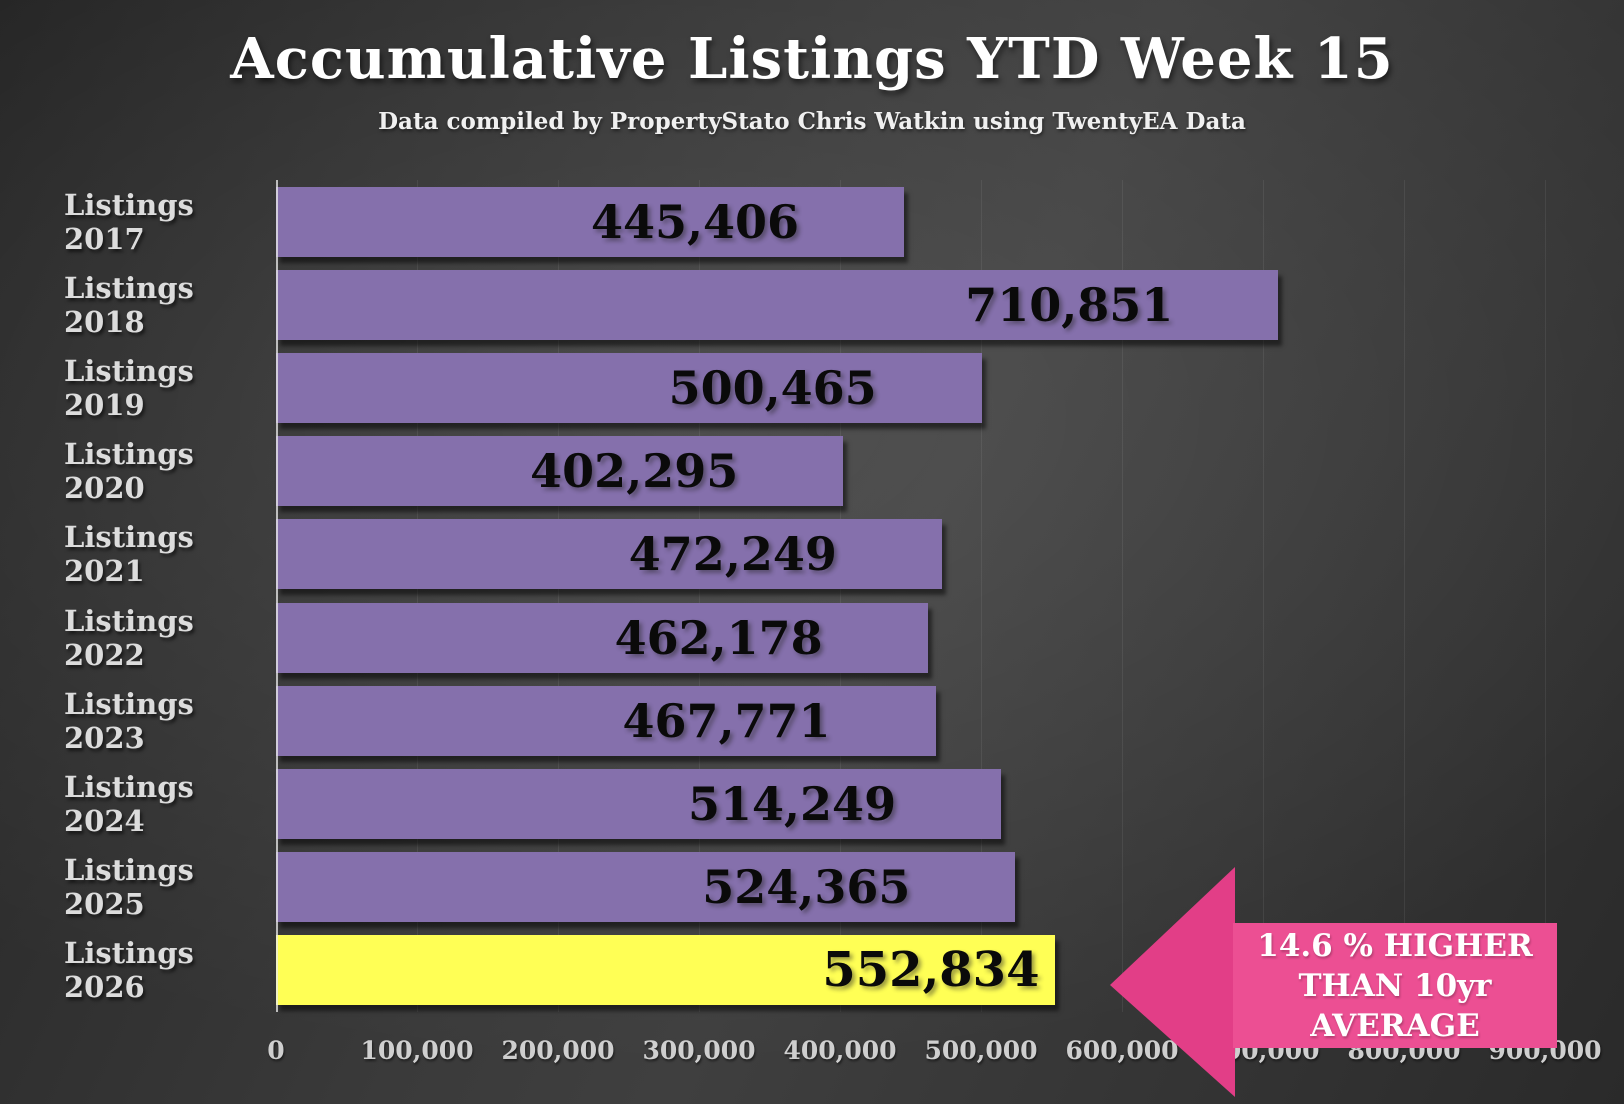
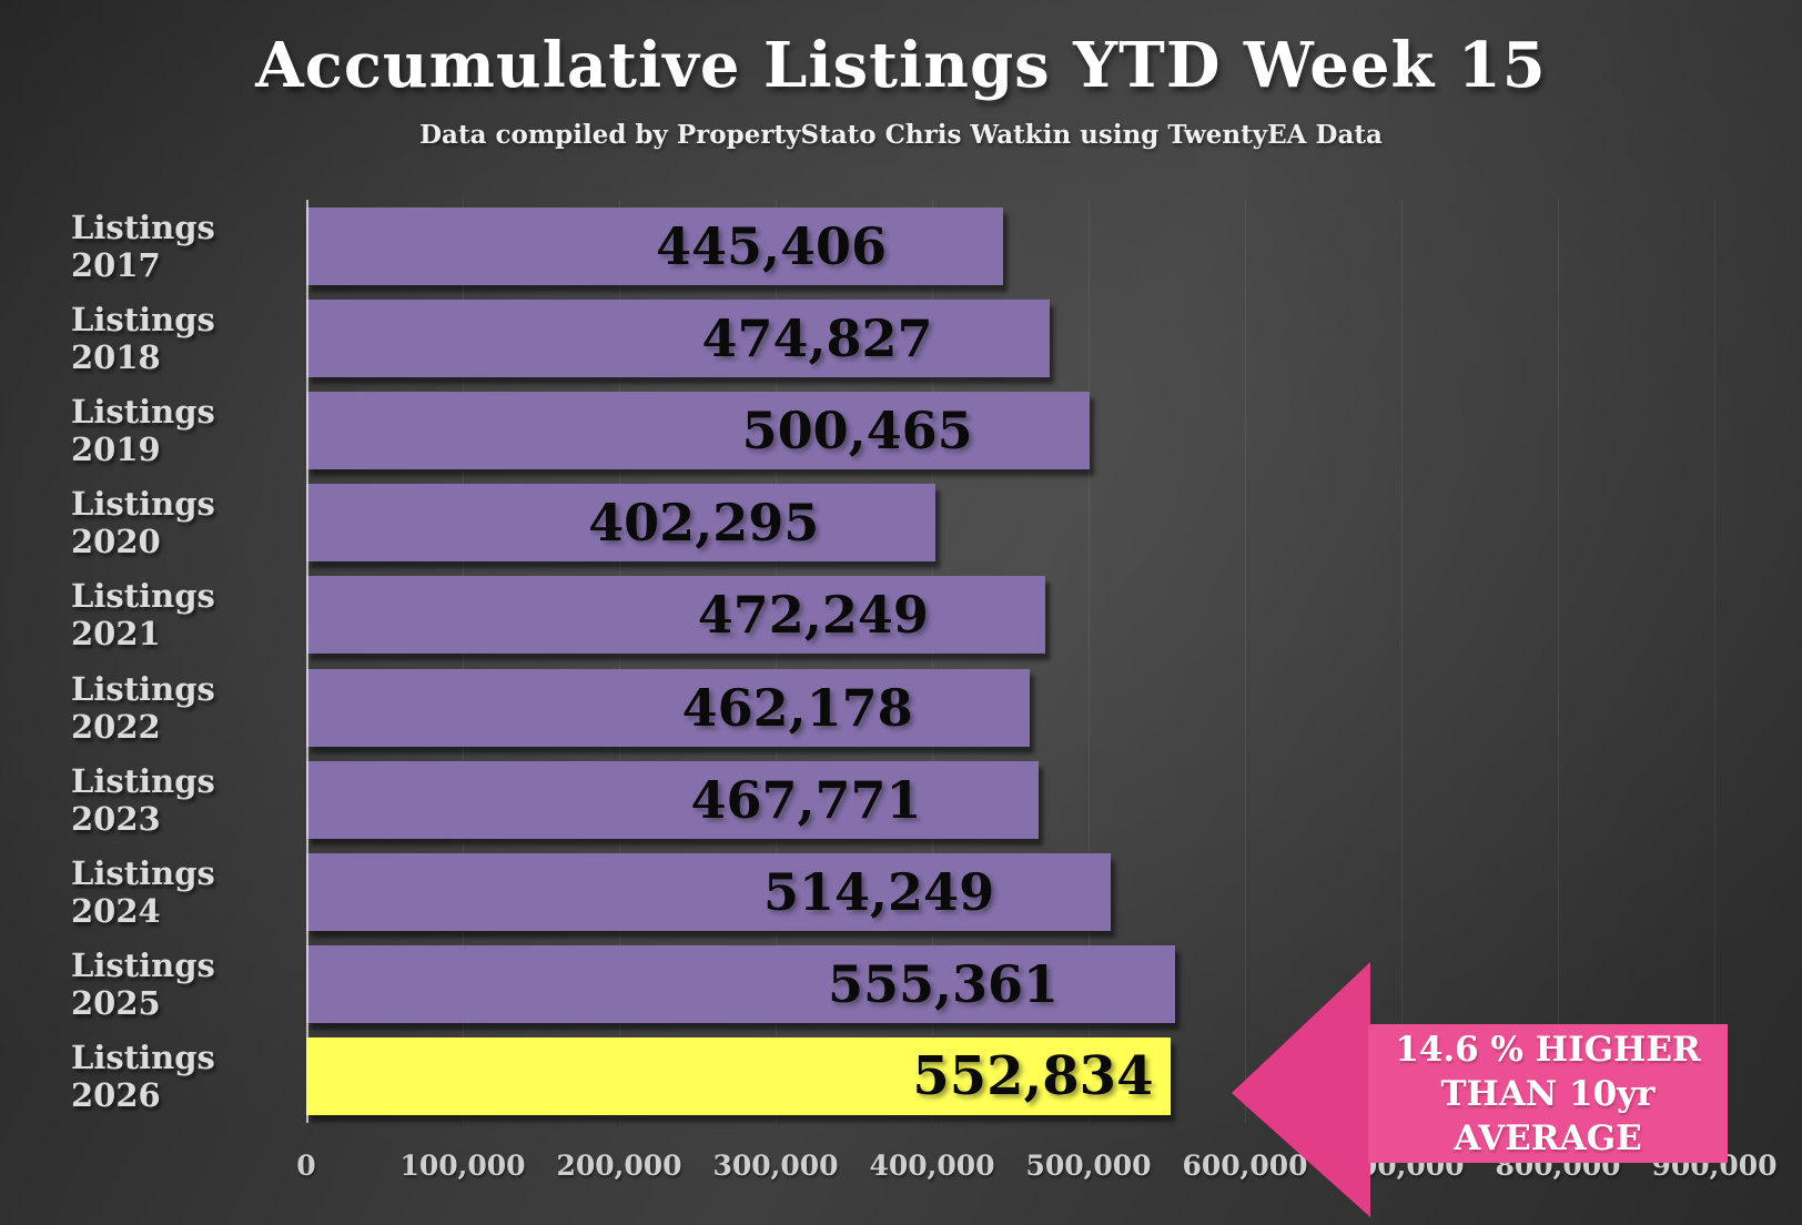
Listings 2018: 710,851 -> 474,827
Listings 2025: 524,365 -> 555,361
